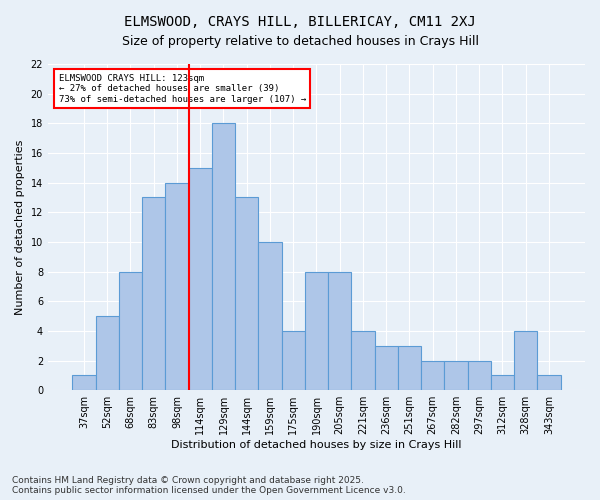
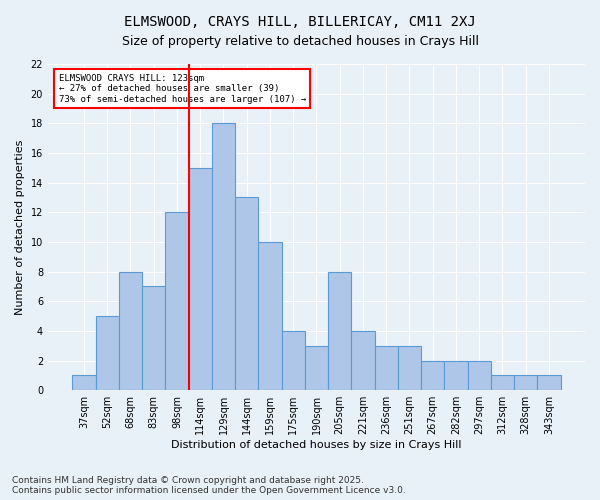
83sqm: 13 -> 7
98sqm: 14 -> 12
190sqm: 8 -> 3
328sqm: 4 -> 1
